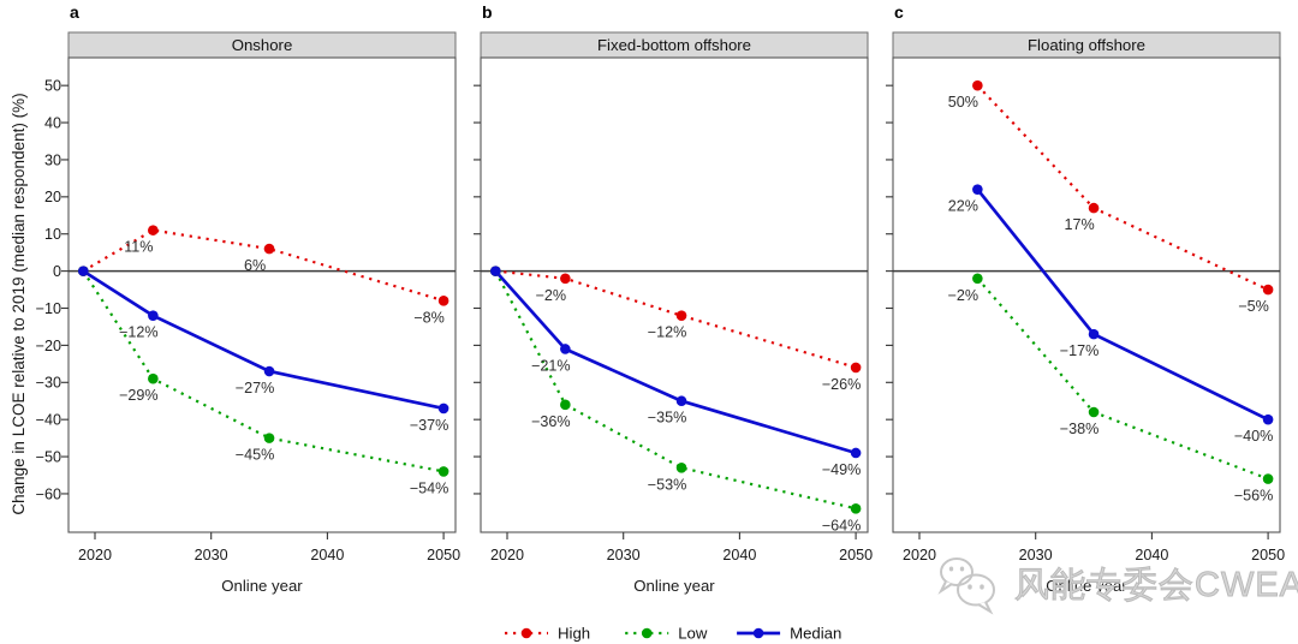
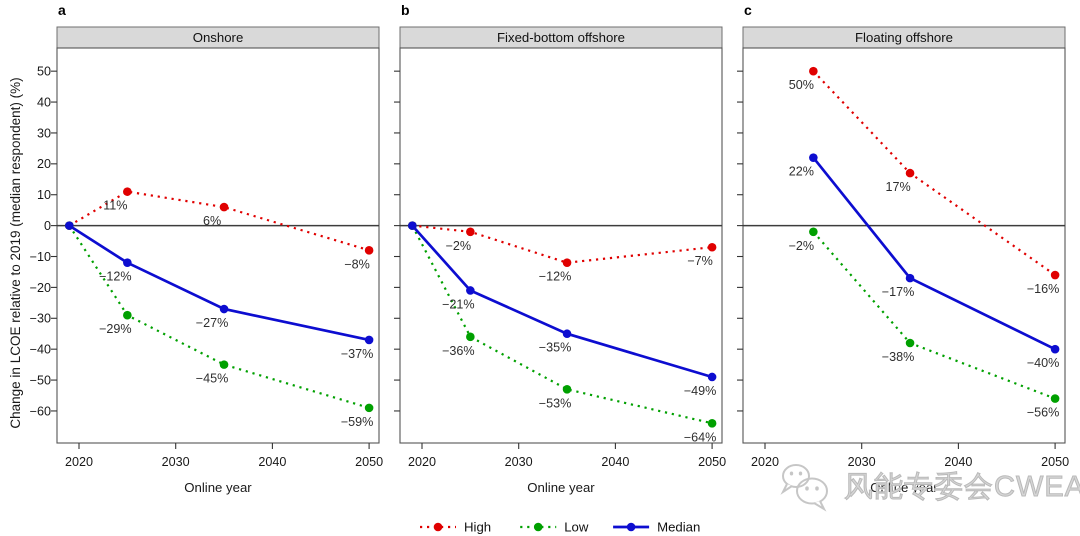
Onshore/Low/2050: −54% -> −59%
Fixed-bottom offshore/High/2050: −26% -> −7%
Floating offshore/High/2050: −5% -> −16%
